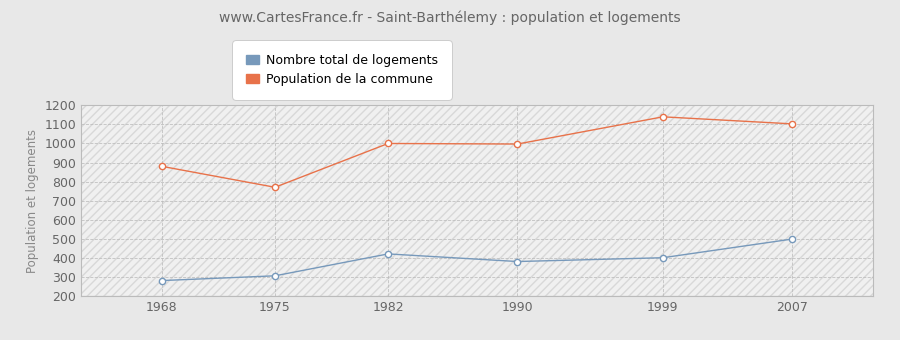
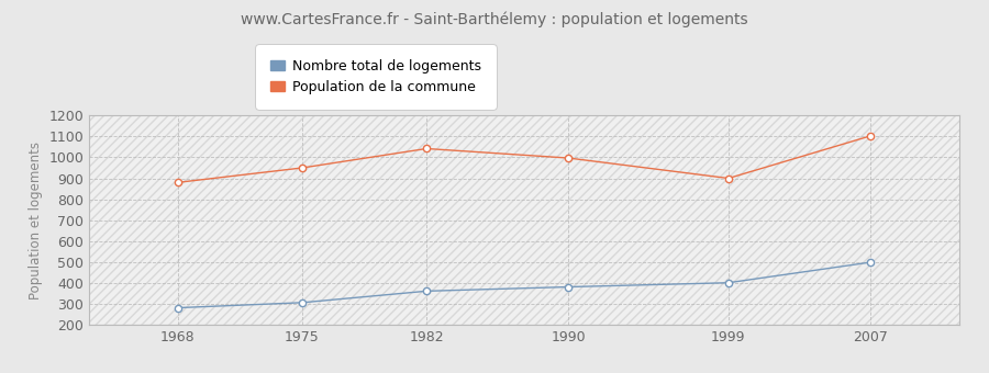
Population de la commune/1975: 770 -> 950
Nombre total de logements/1982: 420 -> 360
Population de la commune/1982: 1000 -> 1040
Population de la commune/1999: 1140 -> 900
